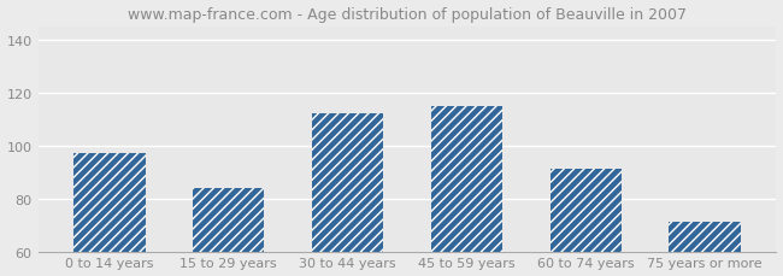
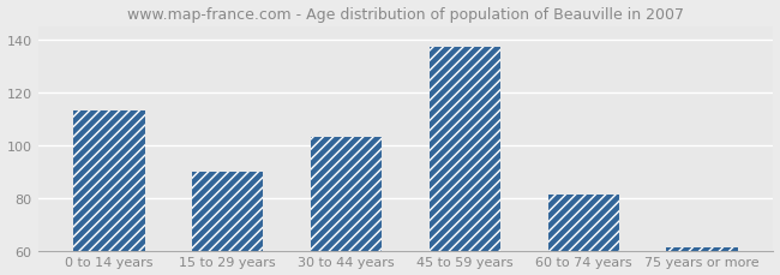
0 to 14 years: 97 -> 113
15 to 29 years: 84 -> 90
30 to 44 years: 112 -> 103
45 to 59 years: 115 -> 137
60 to 74 years: 91 -> 81
75 years or more: 71 -> 61
